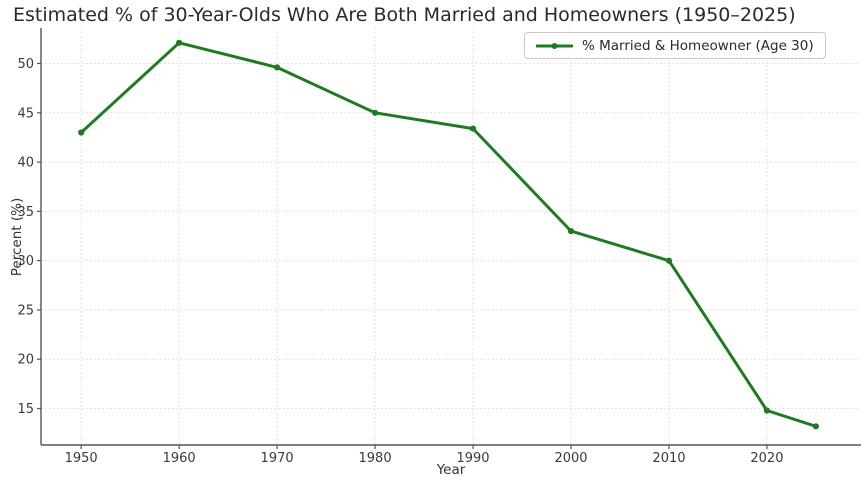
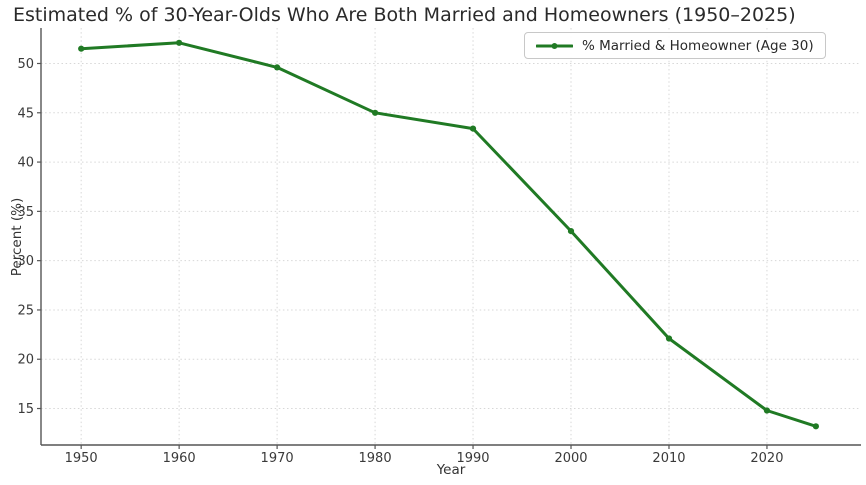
1950: 43 -> 52
2010: 30 -> 22
